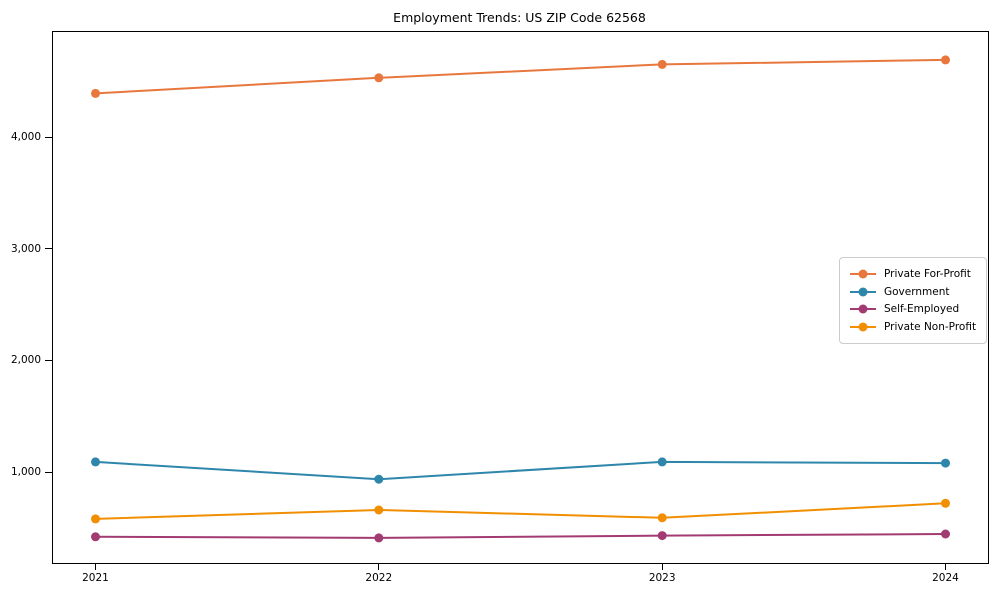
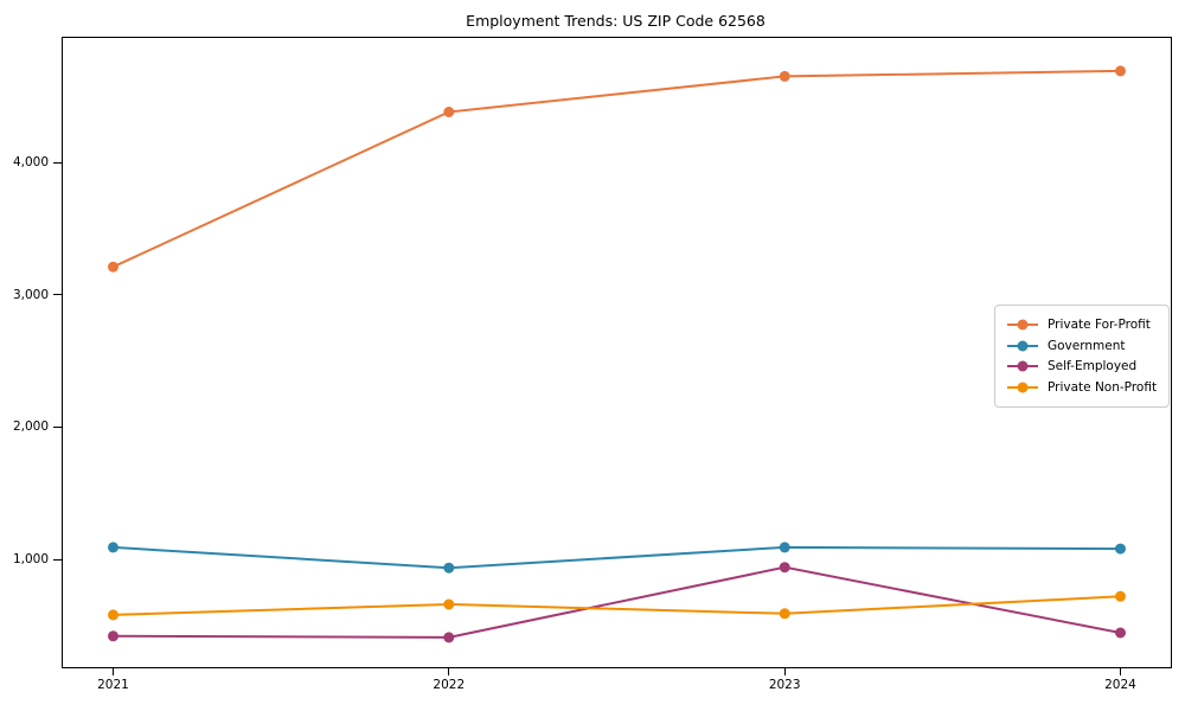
Private For-Profit/2021: 4390 -> 3210
Private For-Profit/2022: 4530 -> 4380
Self-Employed/2023: 430 -> 940
